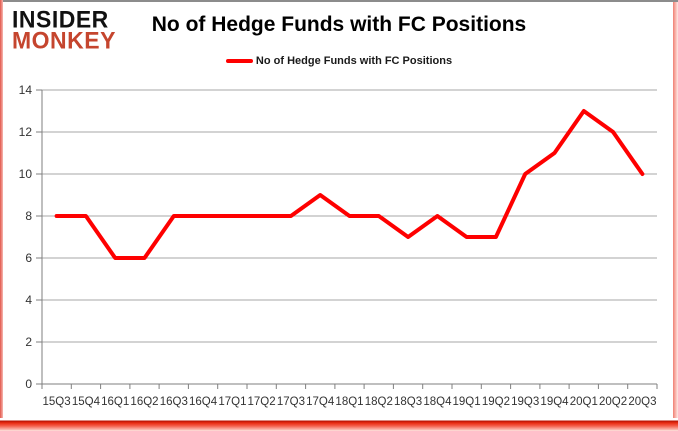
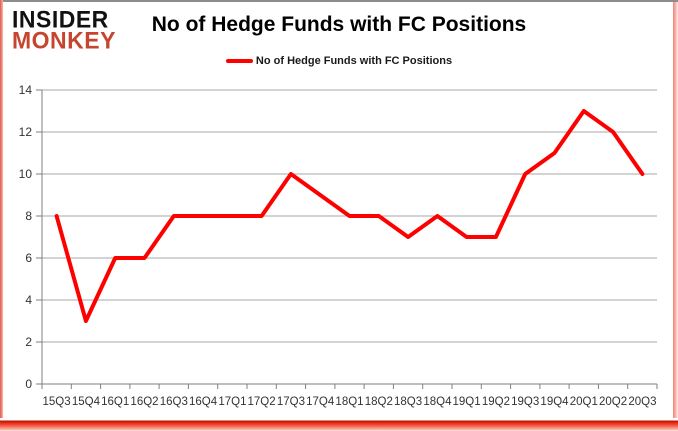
15Q4: 8 -> 3
17Q3: 8 -> 10
